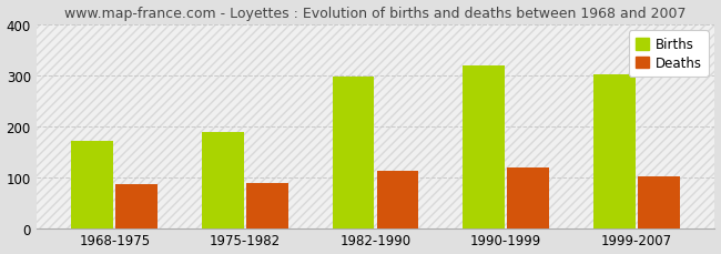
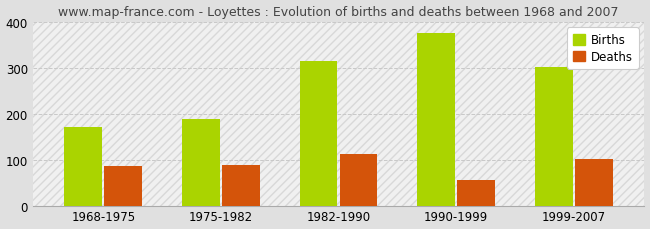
Births/1982-1990: 297 -> 315
Births/1990-1999: 318 -> 375
Deaths/1990-1999: 119 -> 55
